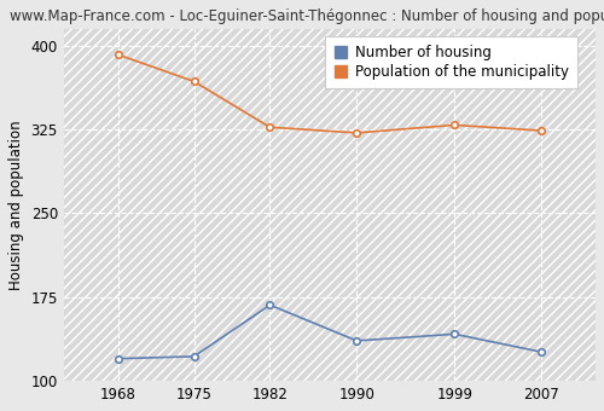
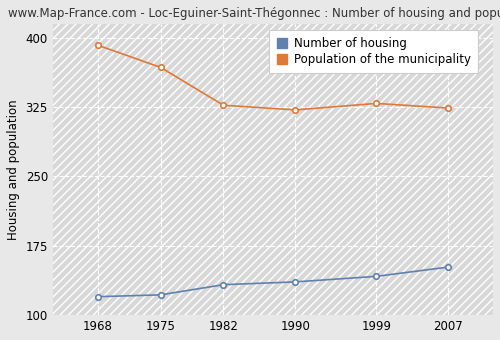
Number of housing/1982: 168 -> 133
Number of housing/2007: 126 -> 152
